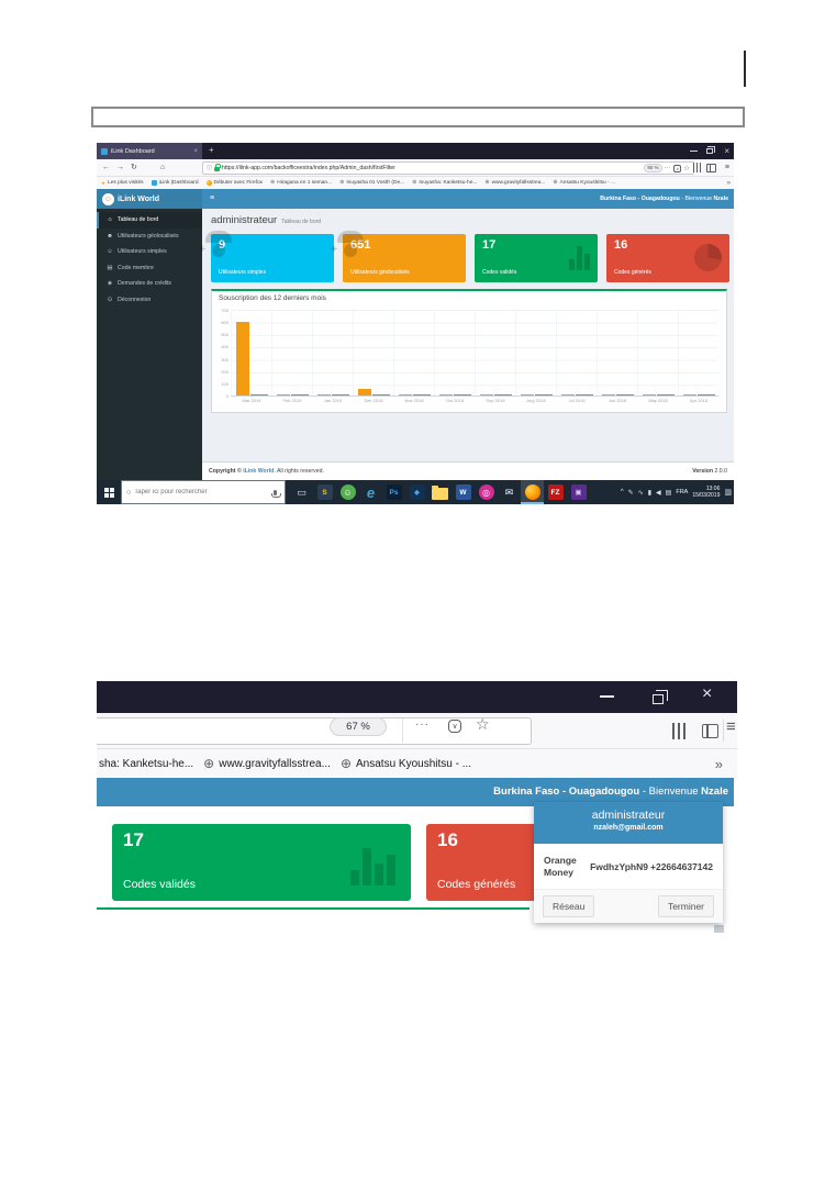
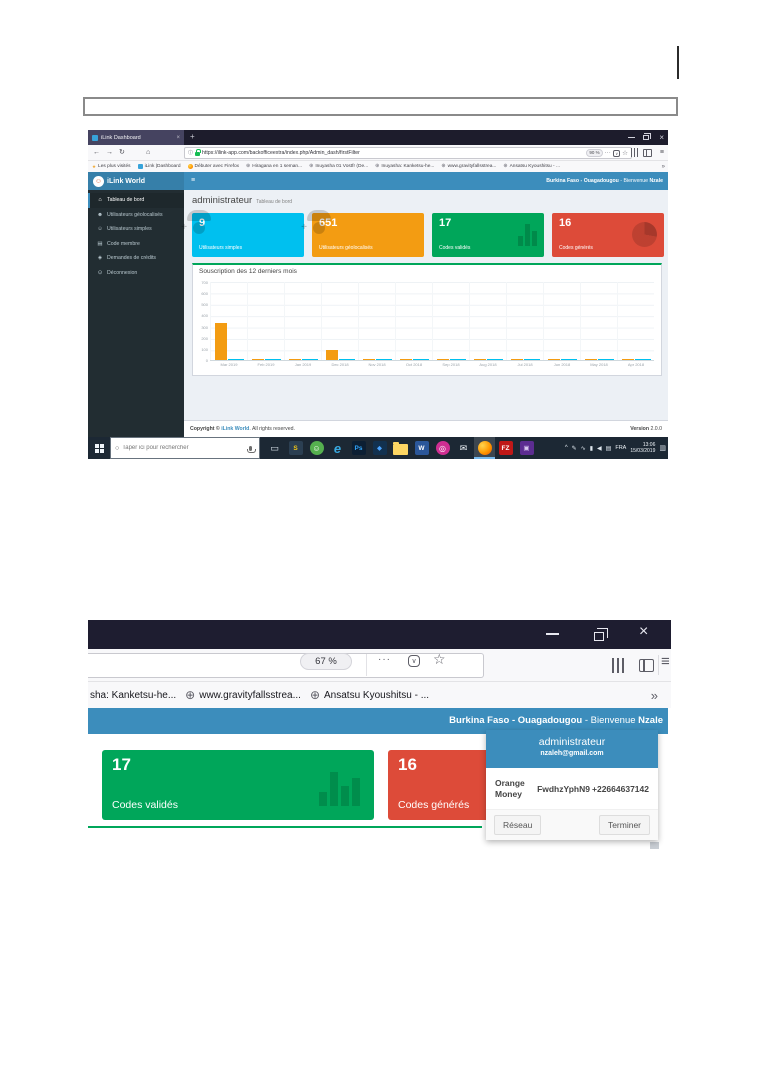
Utilisateurs géolocalisés/Mar 2019: 600 -> 330
Utilisateurs géolocalisés/Dec 2018: 60 -> 90
